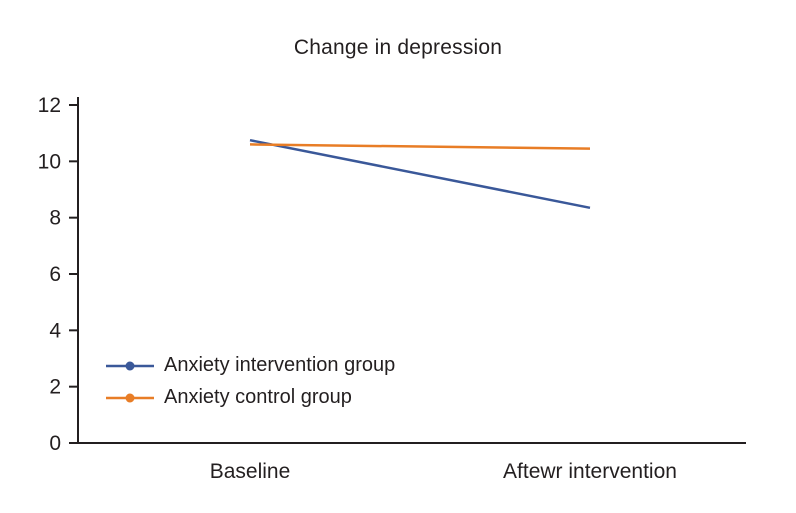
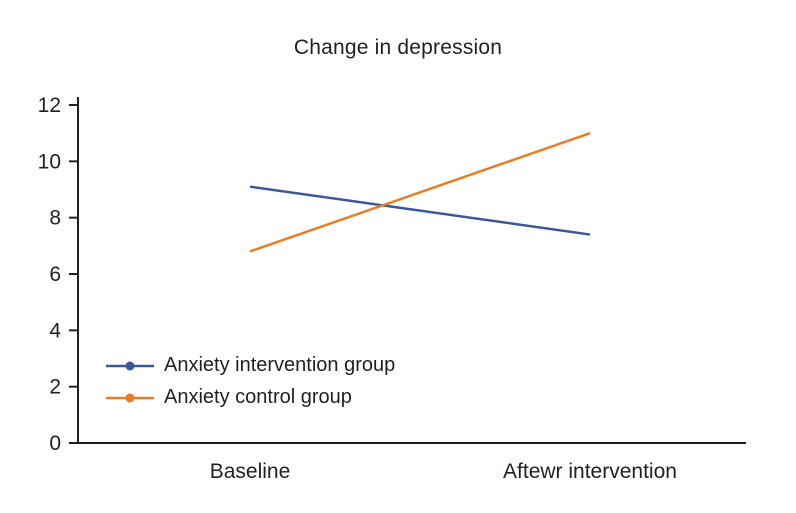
Anxiety intervention group/Baseline: 10.8 -> 9.1
Anxiety control group/Baseline: 10.6 -> 6.8
Anxiety intervention group/Aftewr intervention: 8.3 -> 7.4
Anxiety control group/Aftewr intervention: 10.4 -> 11.0
